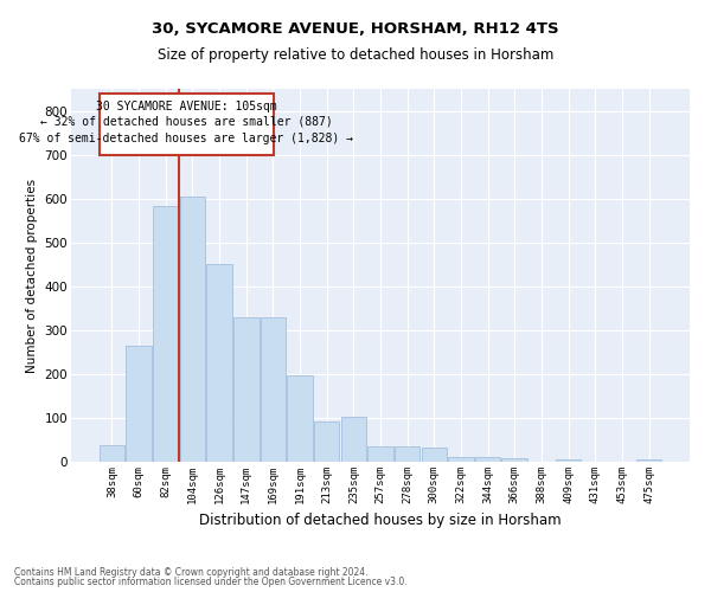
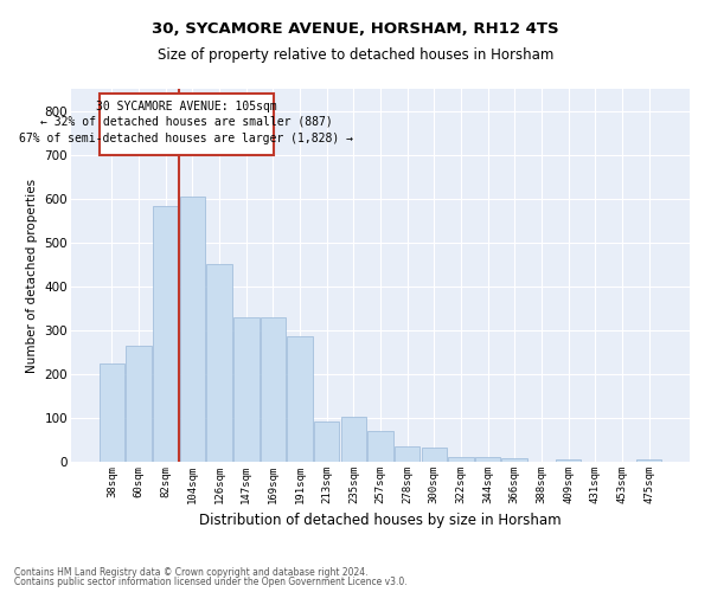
38sqm: 38 -> 225
191sqm: 197 -> 285
257sqm: 35 -> 70
